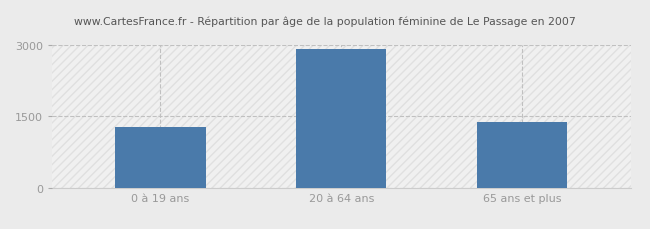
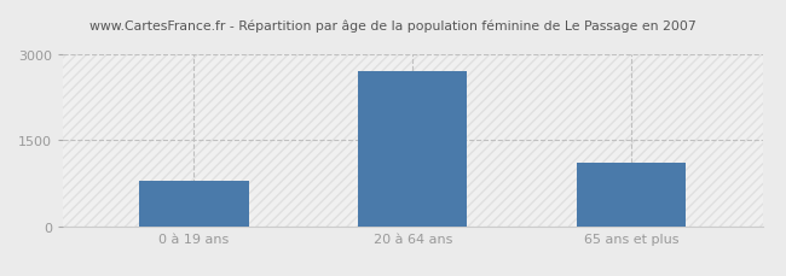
0 à 19 ans: 1270 -> 800
20 à 64 ans: 2920 -> 2700
65 ans et plus: 1390 -> 1100
